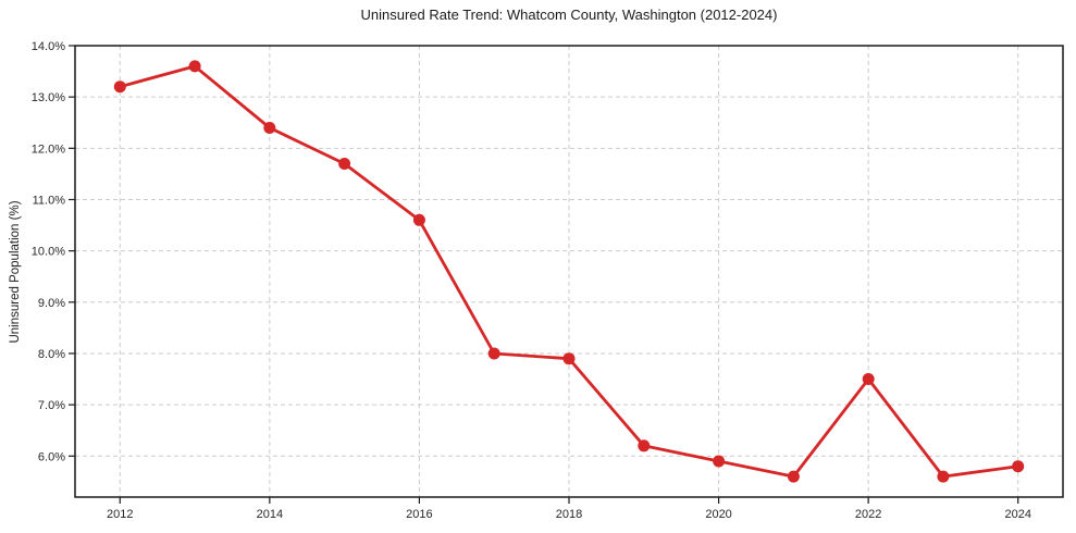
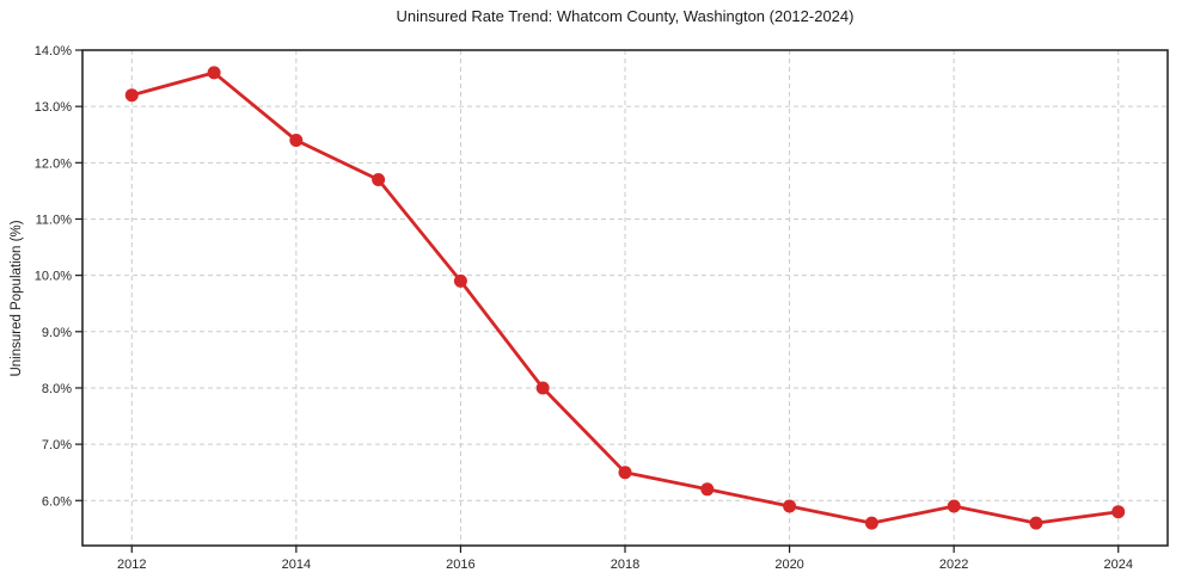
2016: 10.6% -> 9.9%
2018: 7.9% -> 6.5%
2022: 7.5% -> 5.9%
